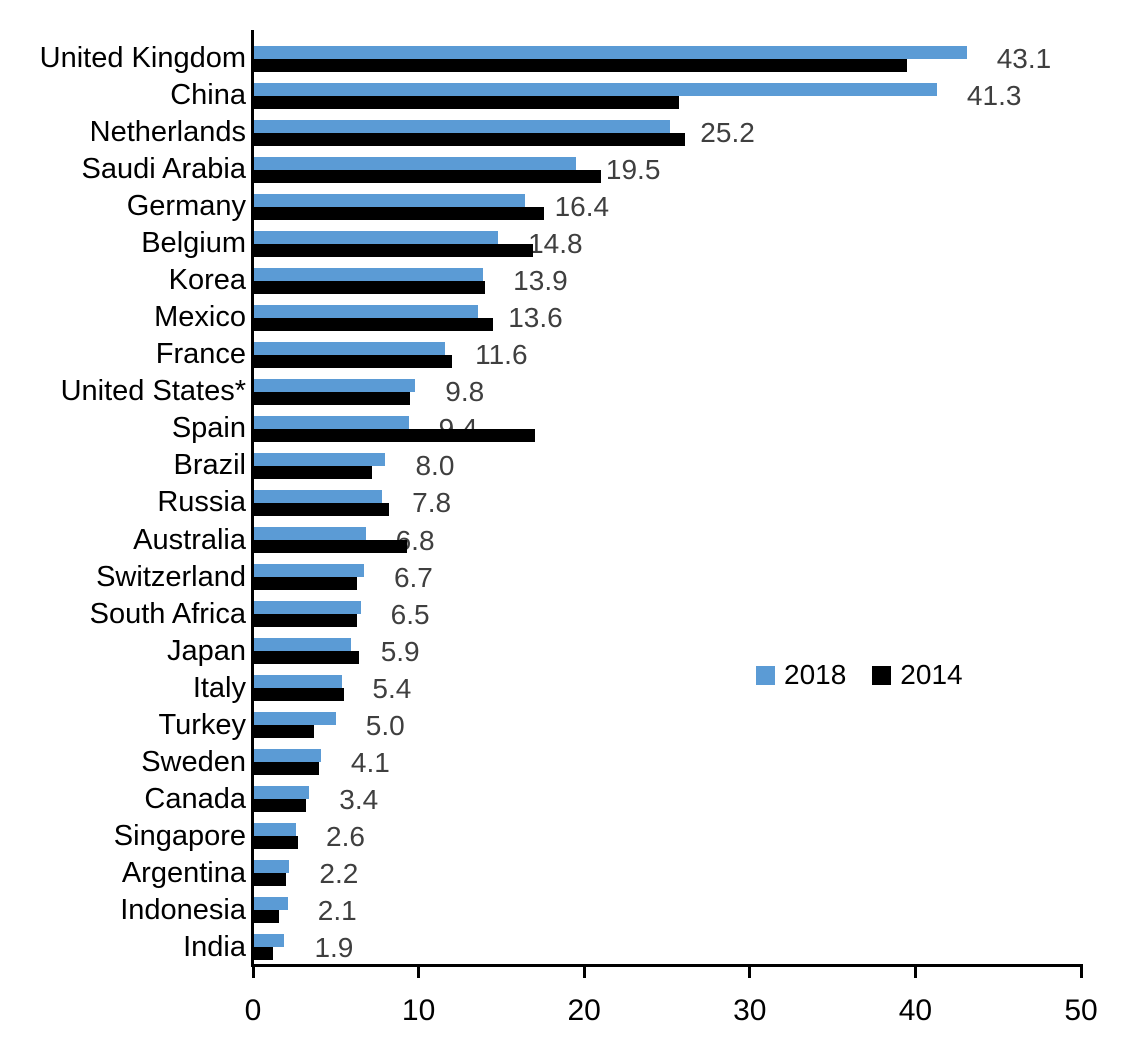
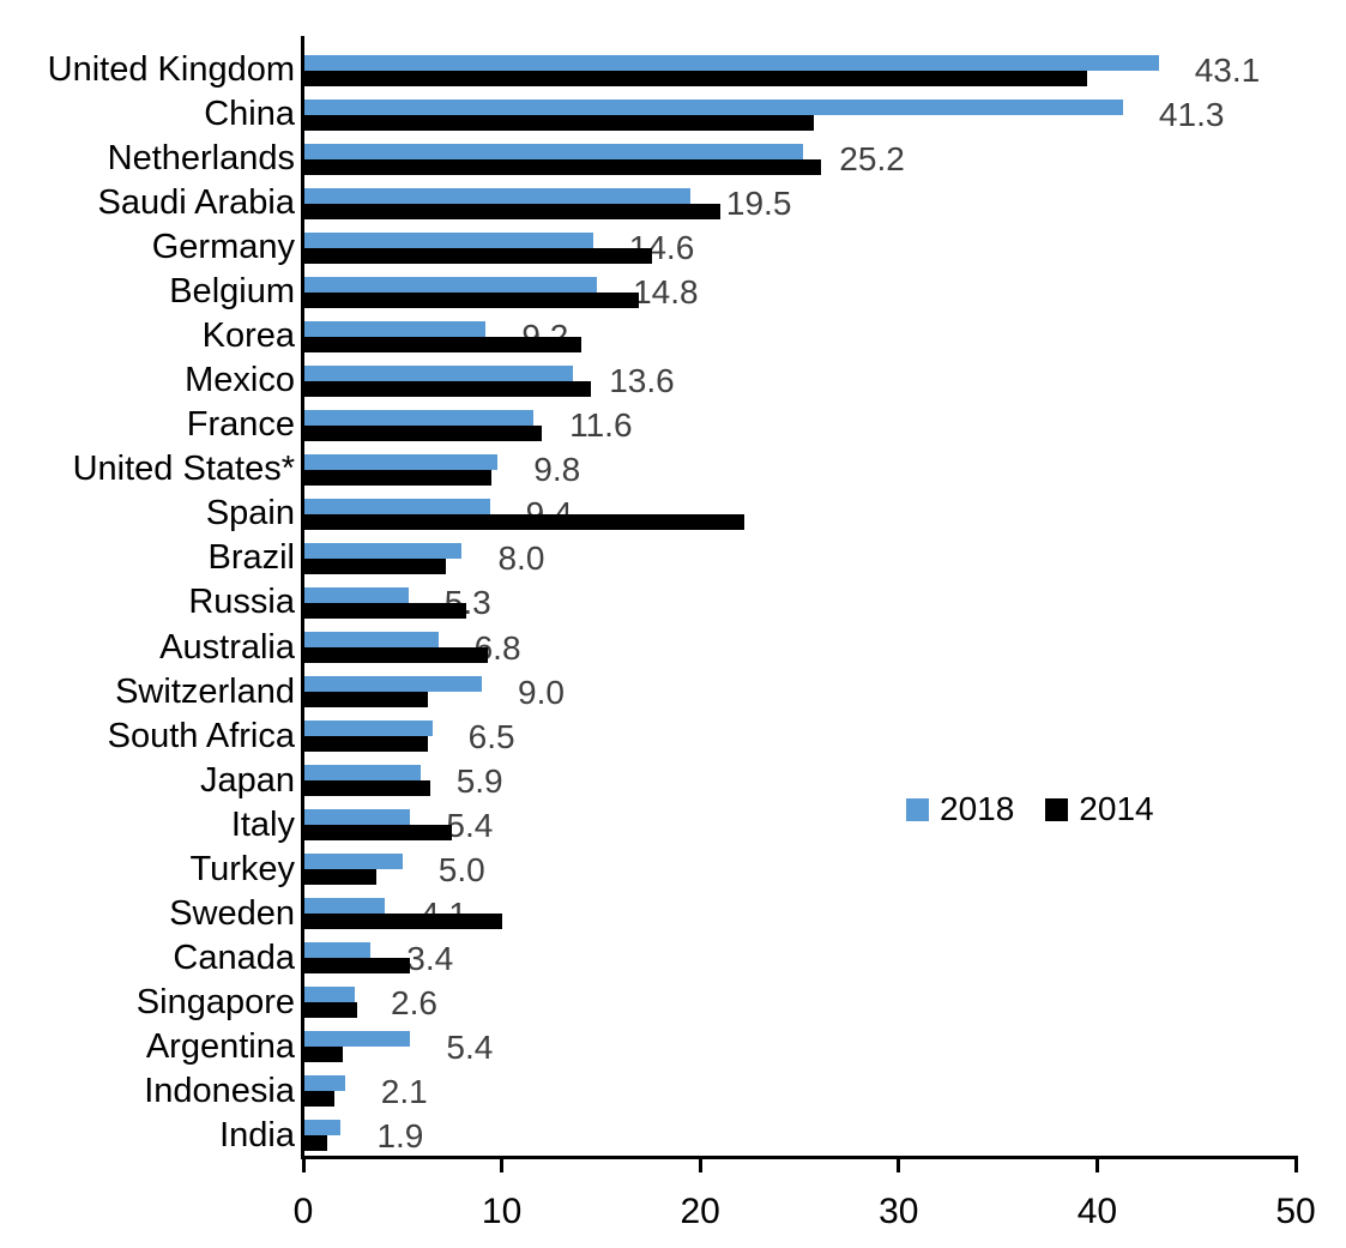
2018/Germany: 16.4 -> 14.6
2018/Korea: 13.9 -> 9.2
2014/Spain: 17.0 -> 22.2
2018/Russia: 7.8 -> 5.3
2018/Switzerland: 6.7 -> 9.0
2014/Italy: 5.5 -> 7.5
2014/Sweden: 4.0 -> 10.0
2014/Canada: 3.2 -> 5.4
2018/Argentina: 2.2 -> 5.4
